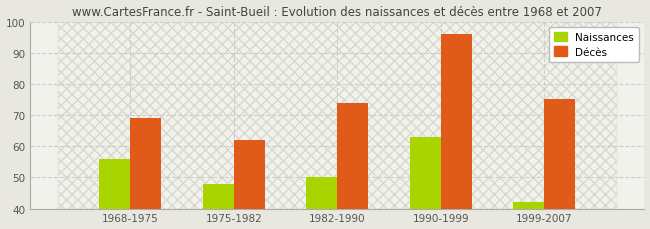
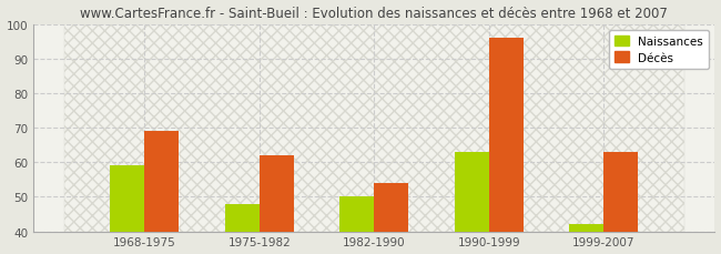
Naissances/1968-1975: 56 -> 59
Décès/1982-1990: 74 -> 54
Décès/1999-2007: 75 -> 63
